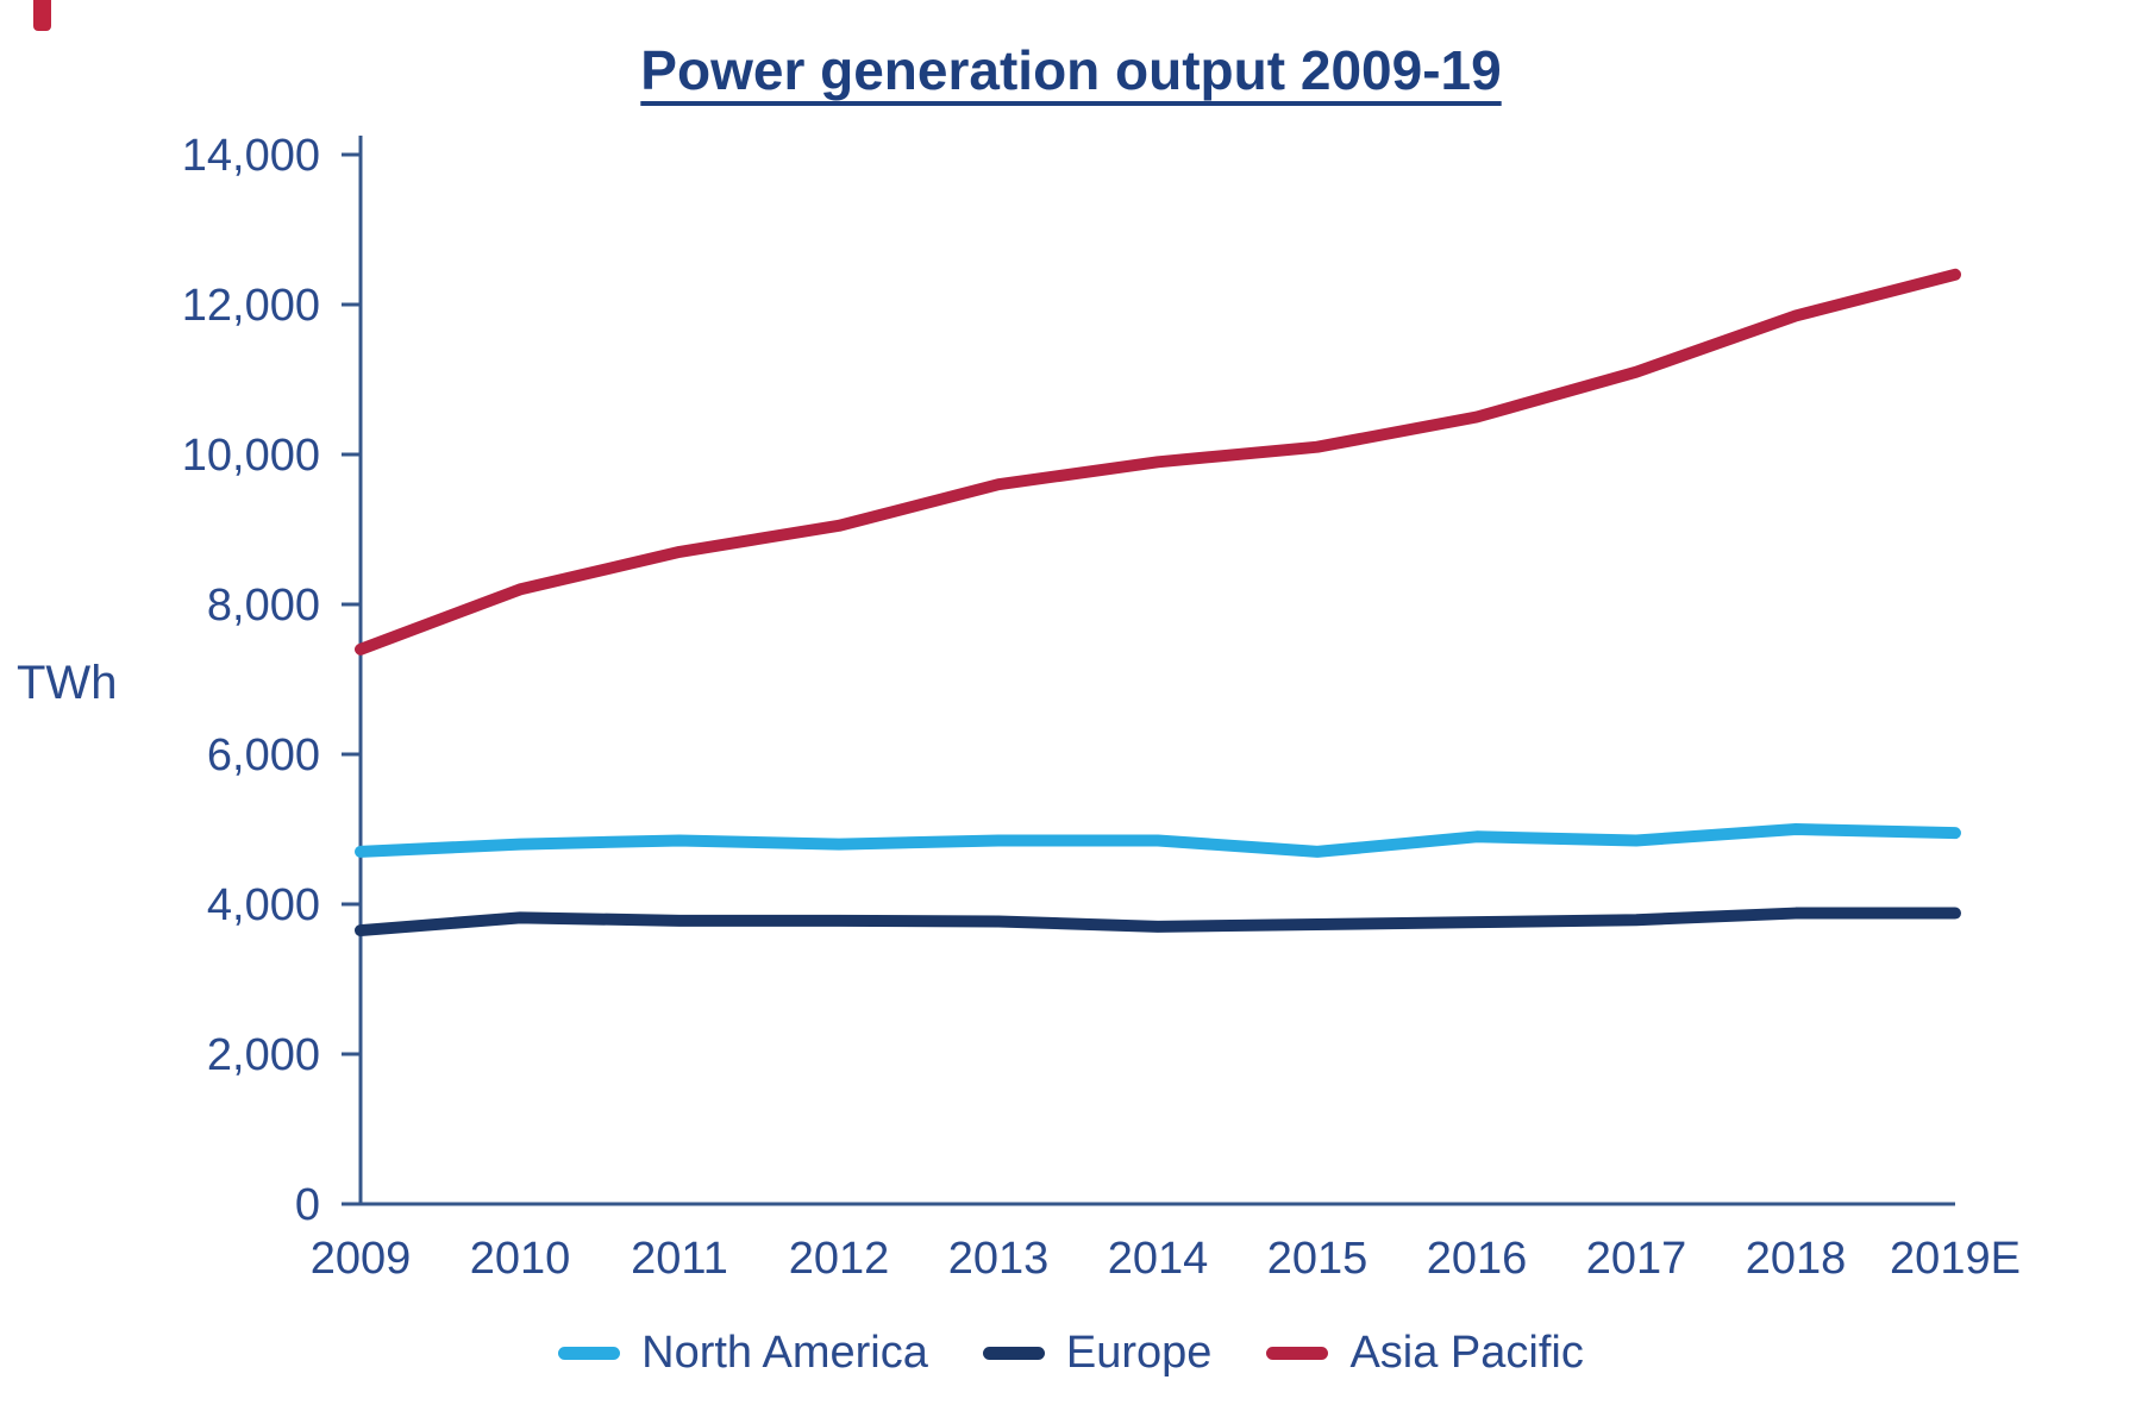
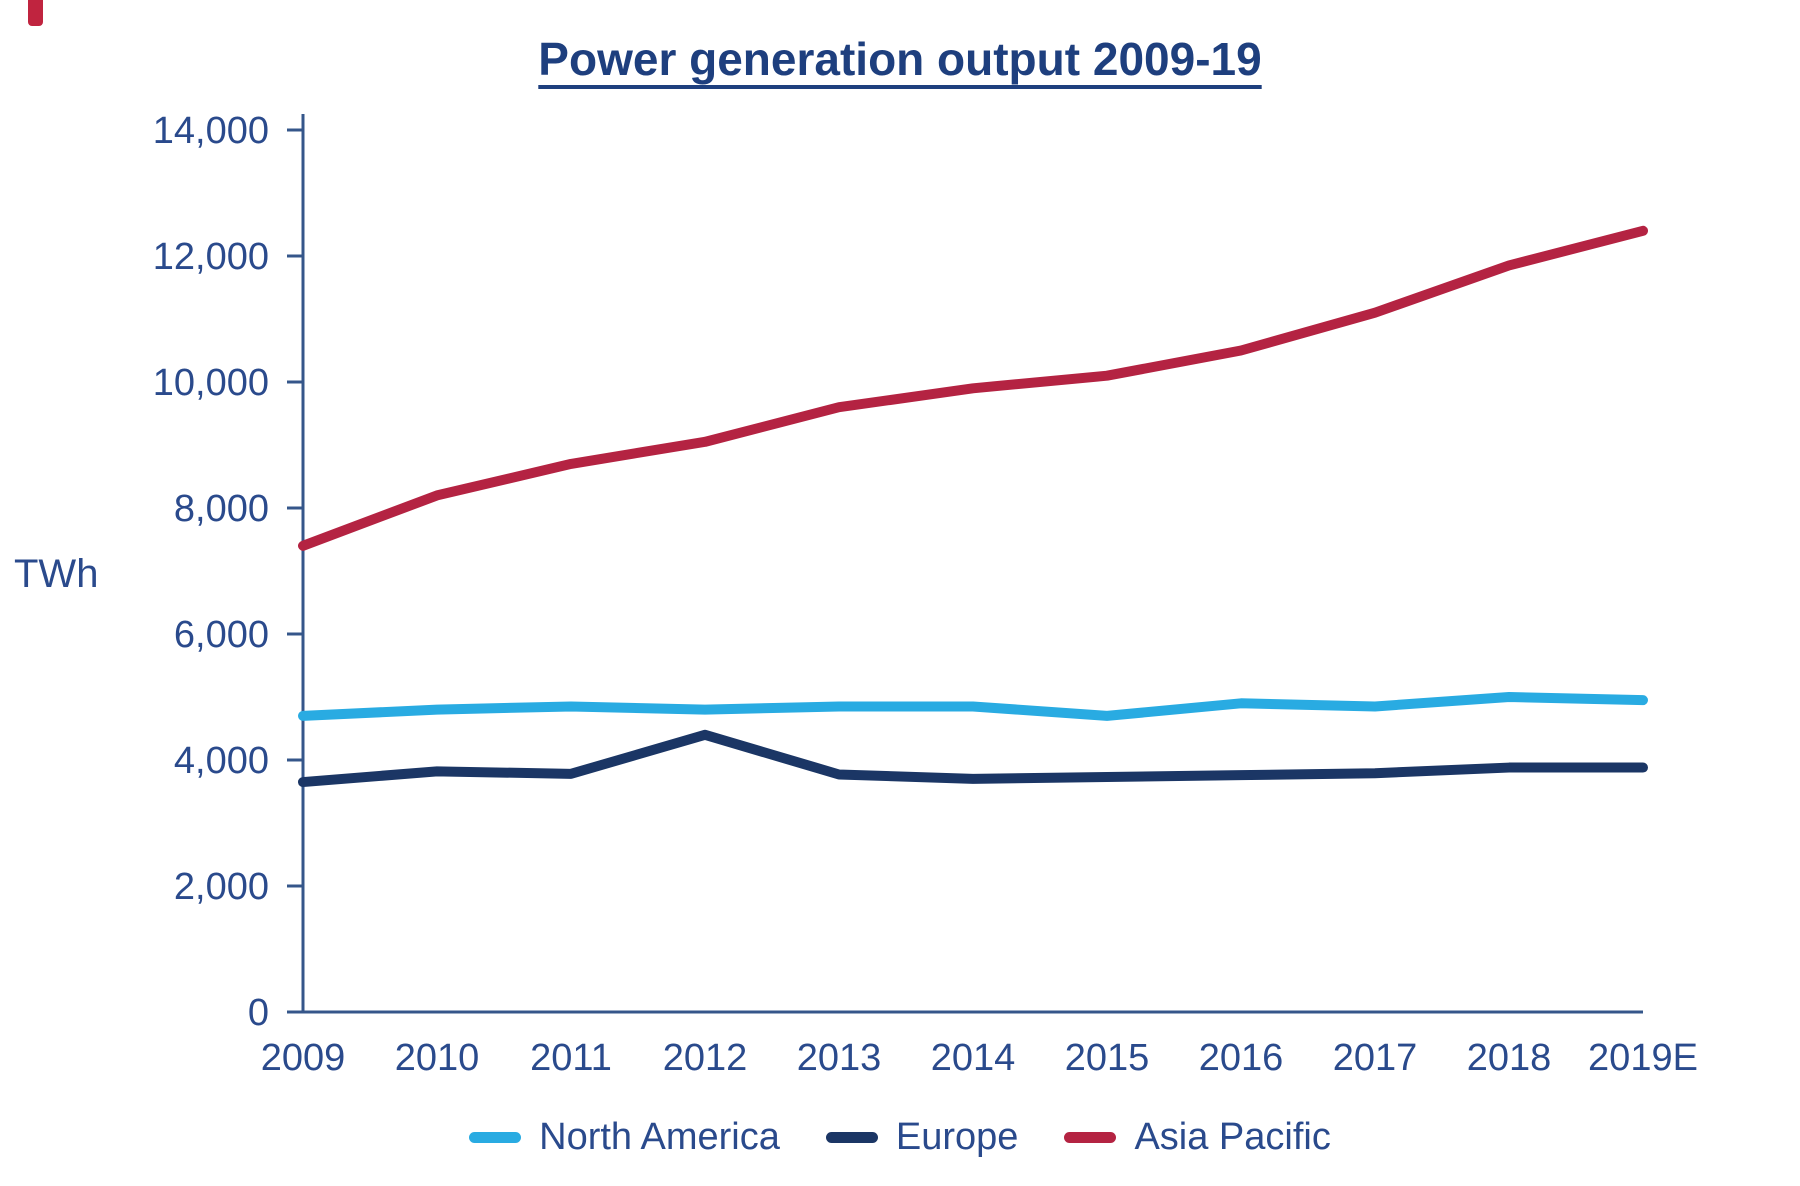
Europe/2012: 3800 -> 4400
